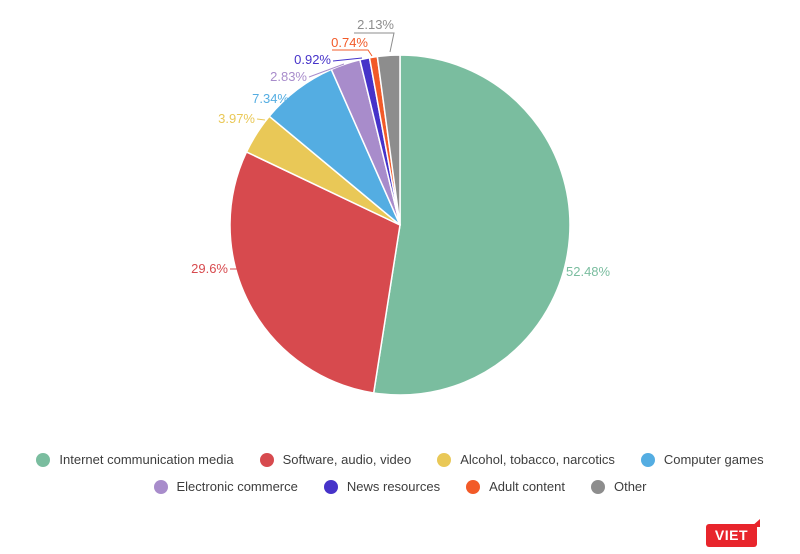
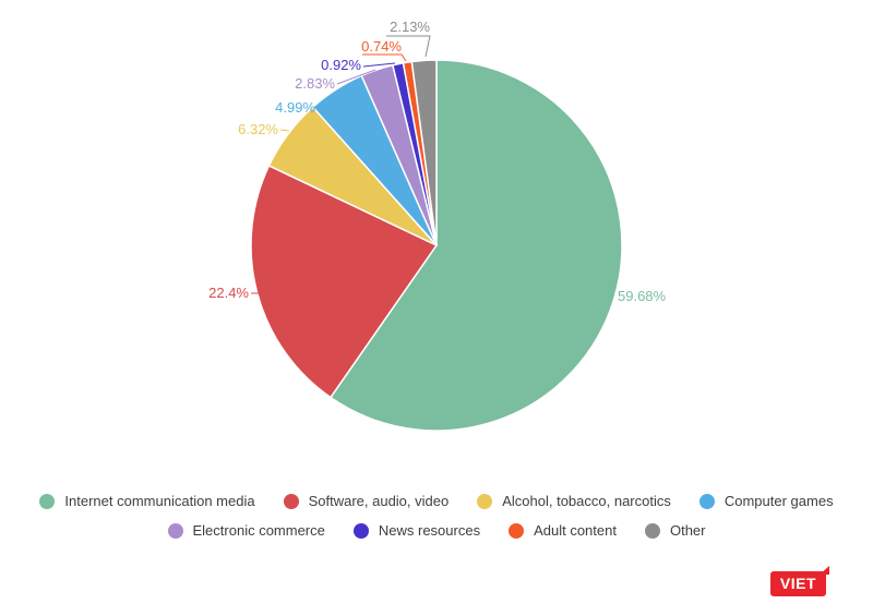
Internet communication media: 52.48% -> 59.68%
Software, audio, video: 29.6% -> 22.4%
Alcohol, tobacco, narcotics: 3.97% -> 6.32%
Computer games: 7.34% -> 4.99%
